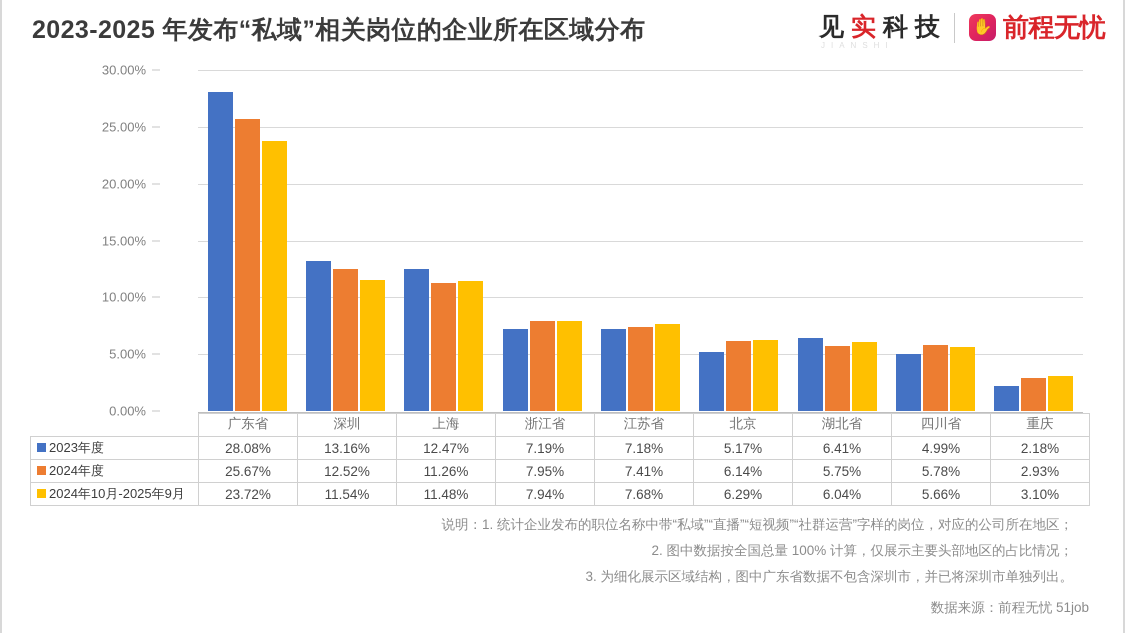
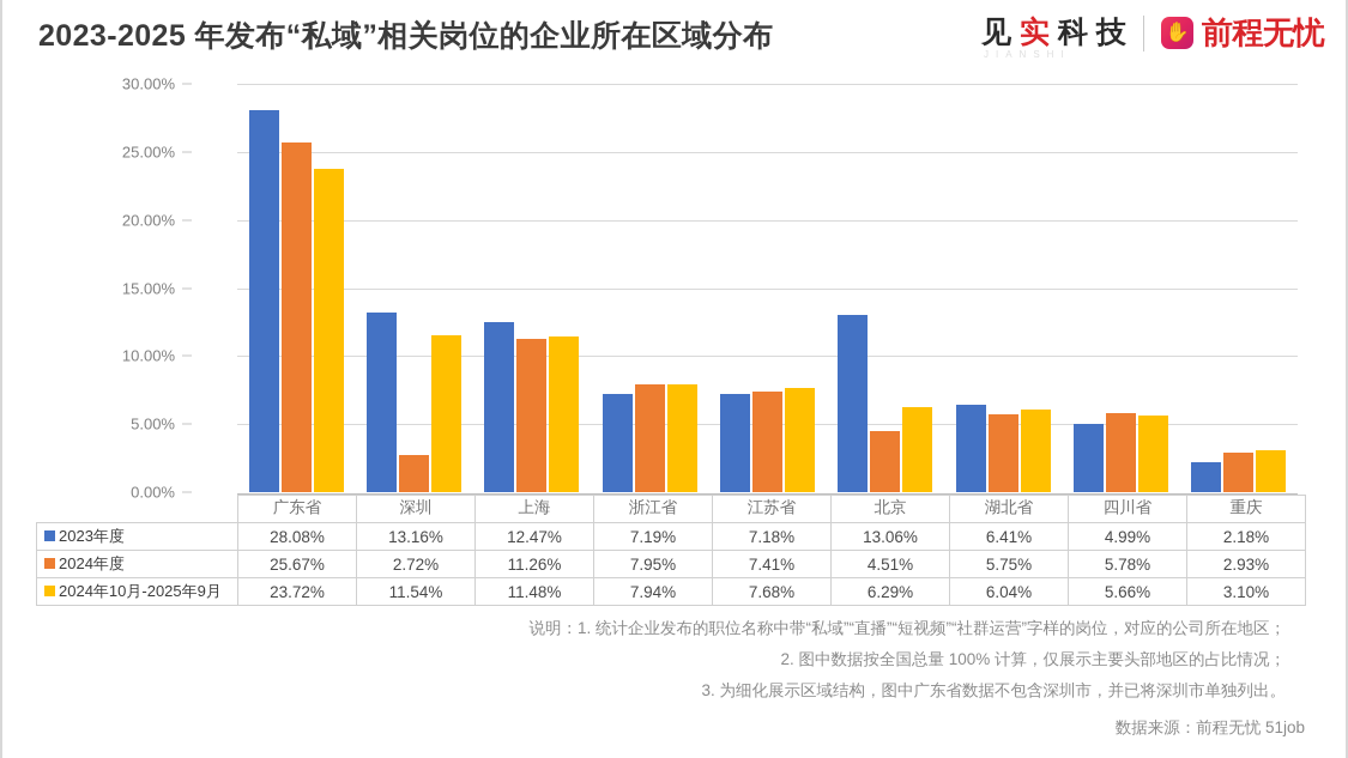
2024年度/深圳: 12.52% -> 2.72%
2023年度/北京: 5.17% -> 13.06%
2024年度/北京: 6.14% -> 4.51%
